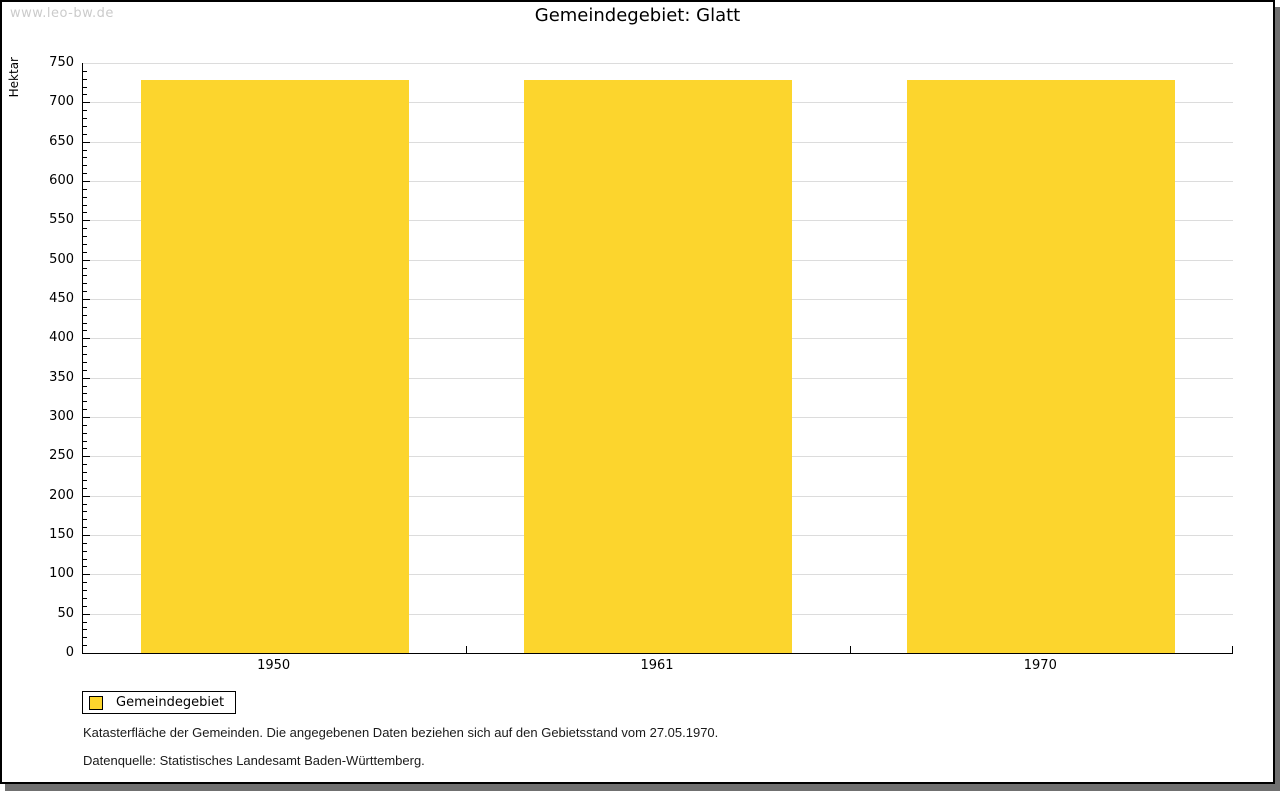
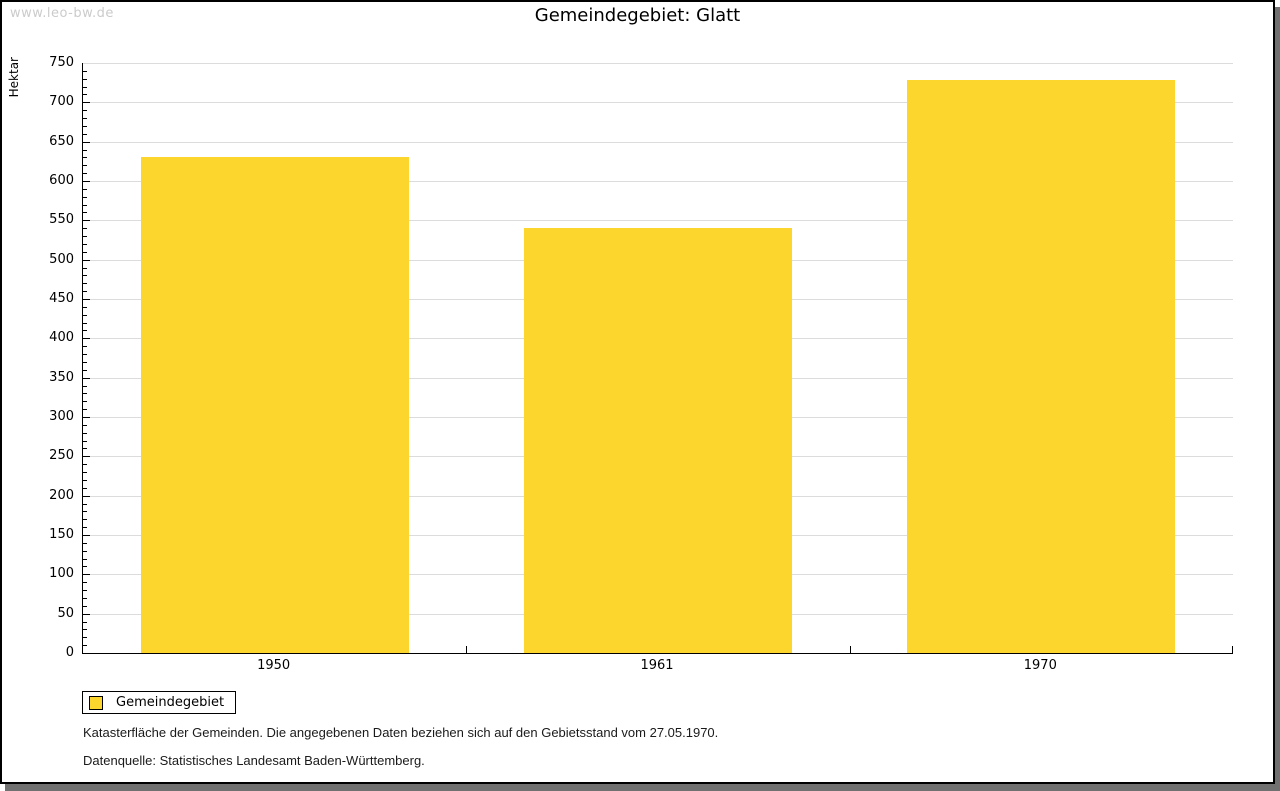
1950: 730 -> 630
1961: 730 -> 540
